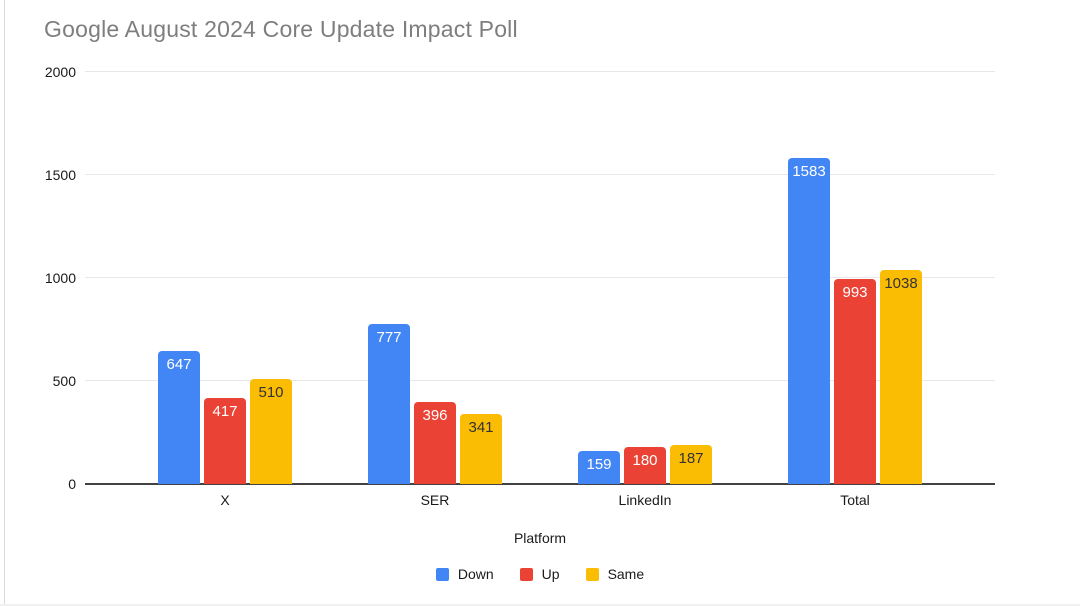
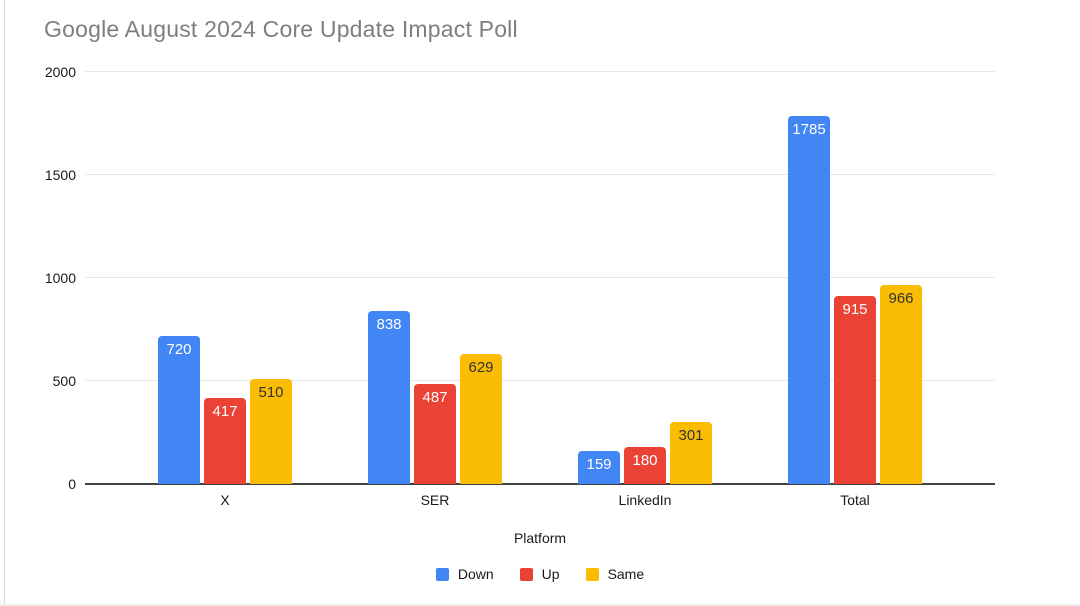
Down/X: 647 -> 720
Down/SER: 777 -> 838
Up/SER: 396 -> 487
Same/SER: 341 -> 629
Same/LinkedIn: 187 -> 301
Down/Total: 1583 -> 1785
Up/Total: 993 -> 915
Same/Total: 1038 -> 966
